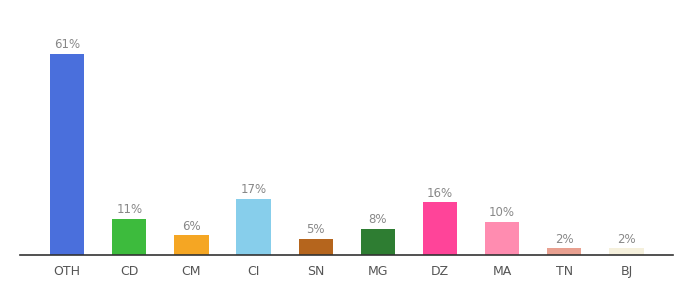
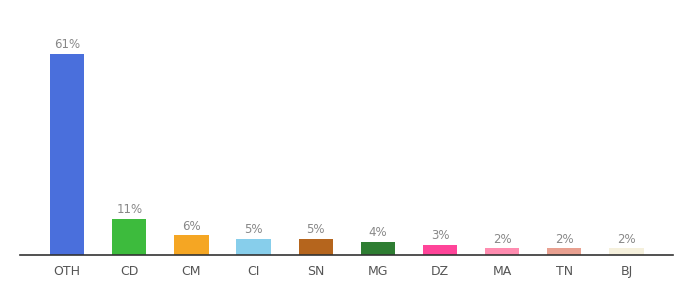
CI: 17% -> 5%
MG: 8% -> 4%
DZ: 16% -> 3%
MA: 10% -> 2%
